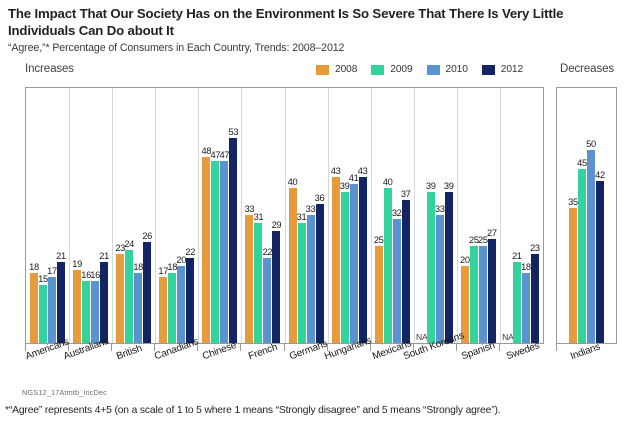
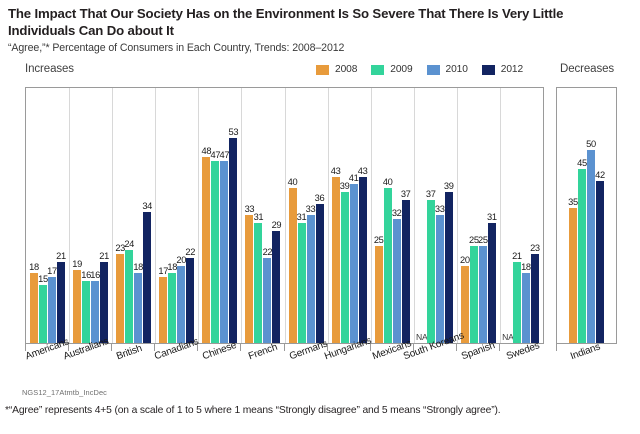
2012/British: 26 -> 34
2009/South Koreans: 39 -> 37
2012/Spanish: 27 -> 31
